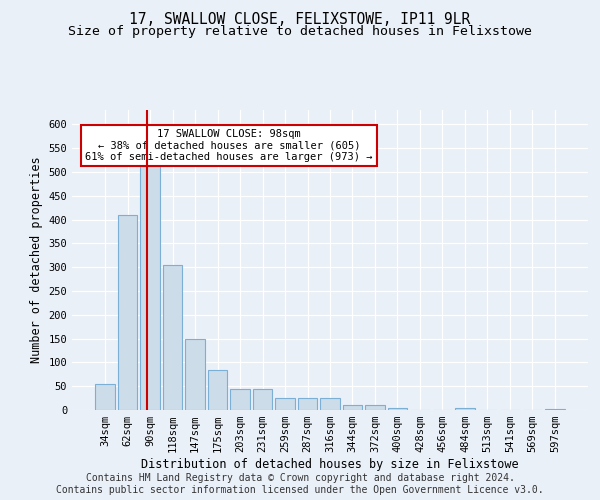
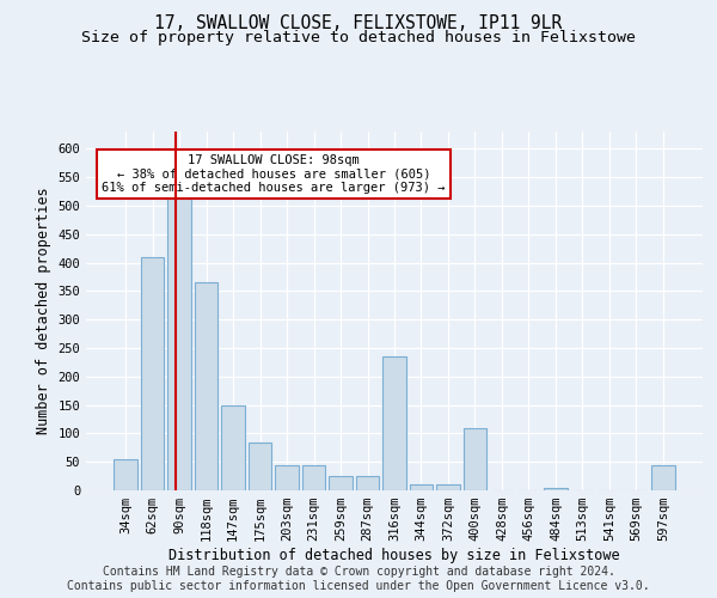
118sqm: 305 -> 365
316sqm: 25 -> 235
400sqm: 5 -> 110
597sqm: 3 -> 45
